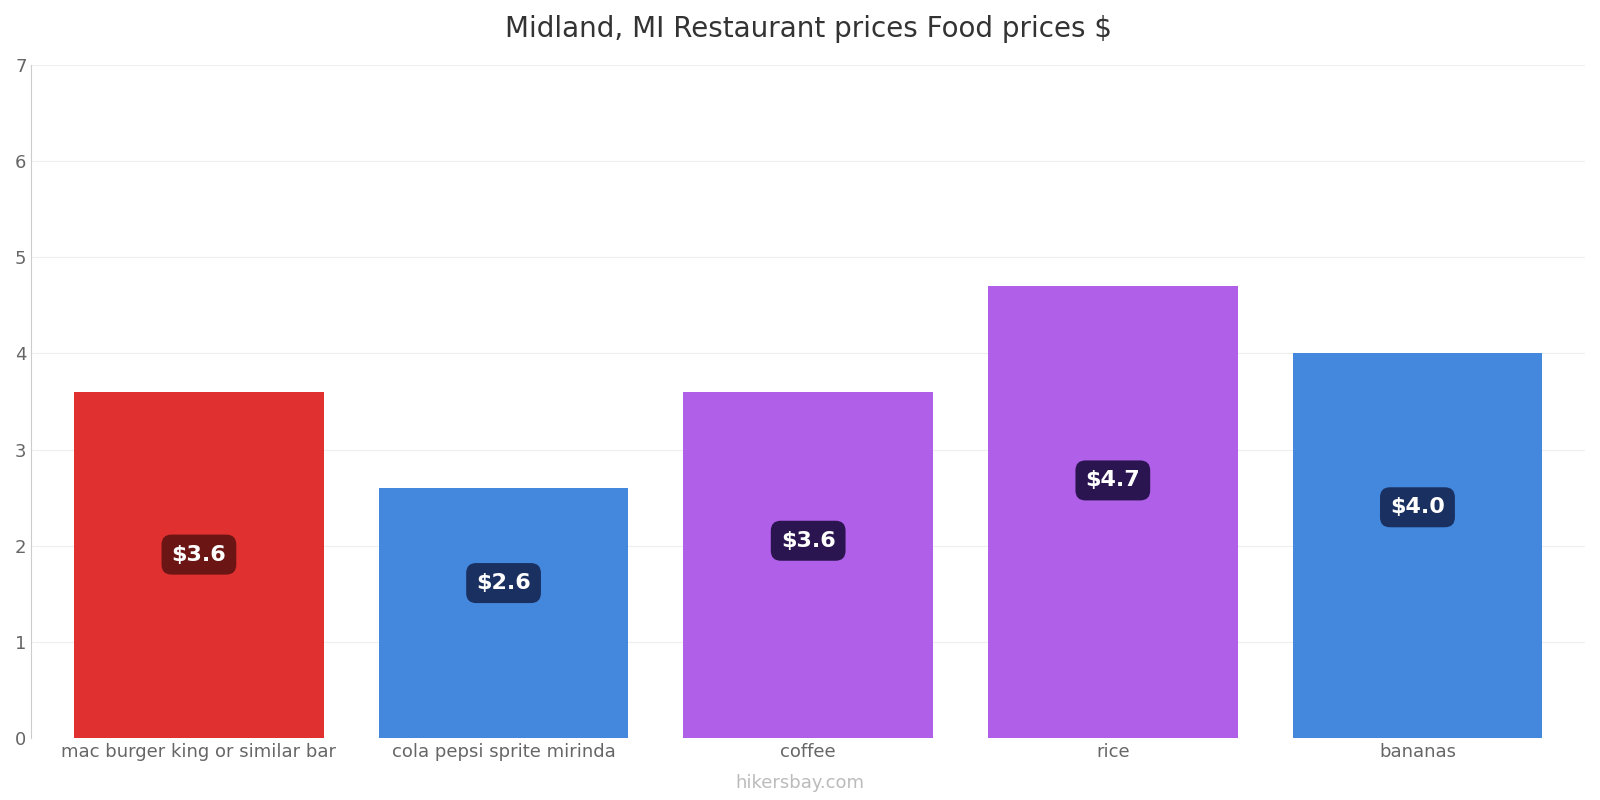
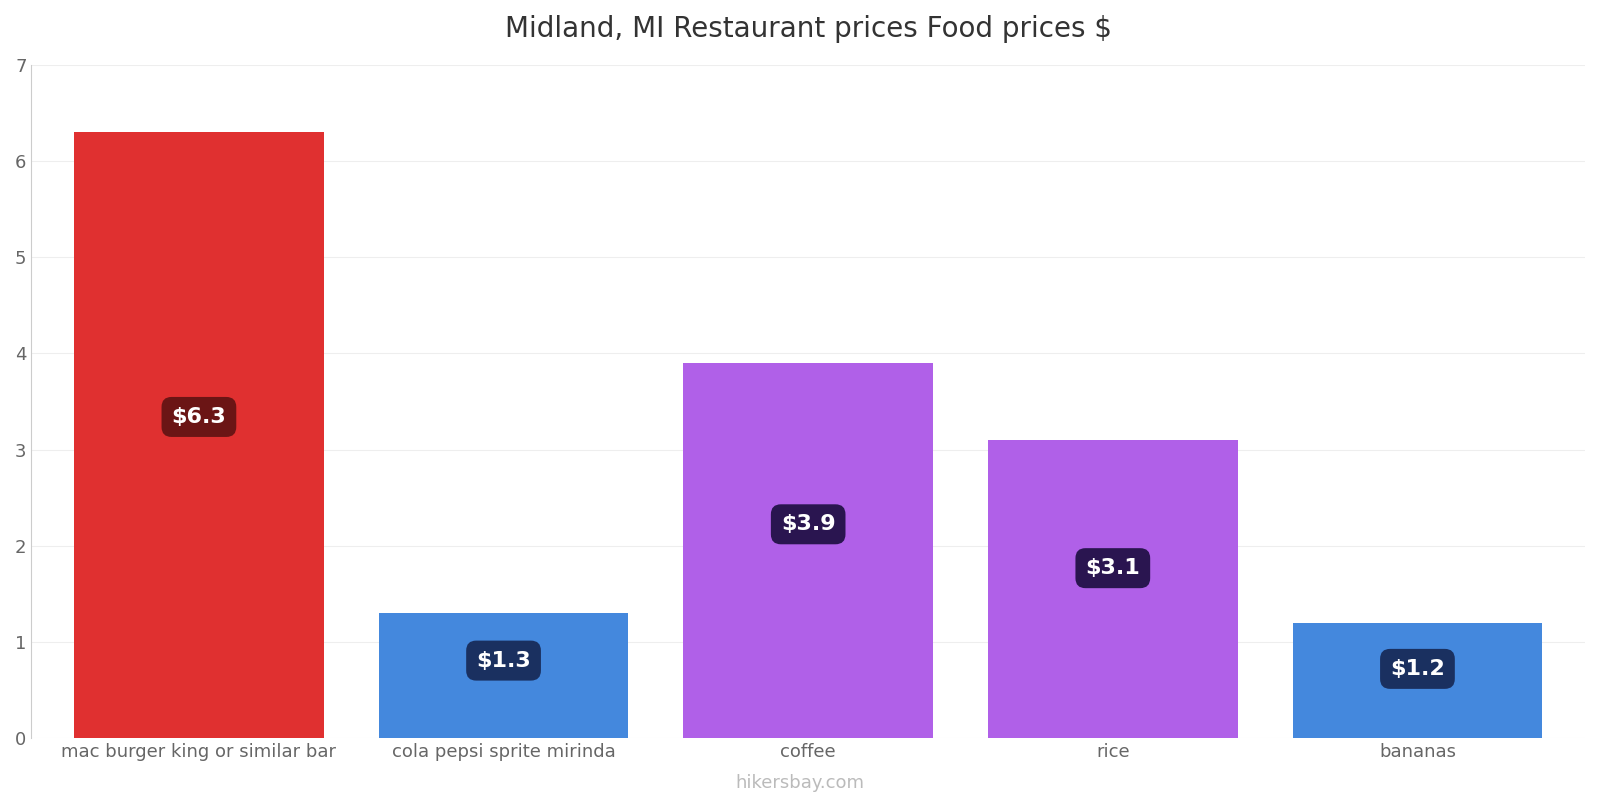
mac burger king or similar bar: $3.6 -> $6.3
cola pepsi sprite mirinda: $2.6 -> $1.3
coffee: $3.6 -> $3.9
rice: $4.7 -> $3.1
bananas: $4.0 -> $1.2
